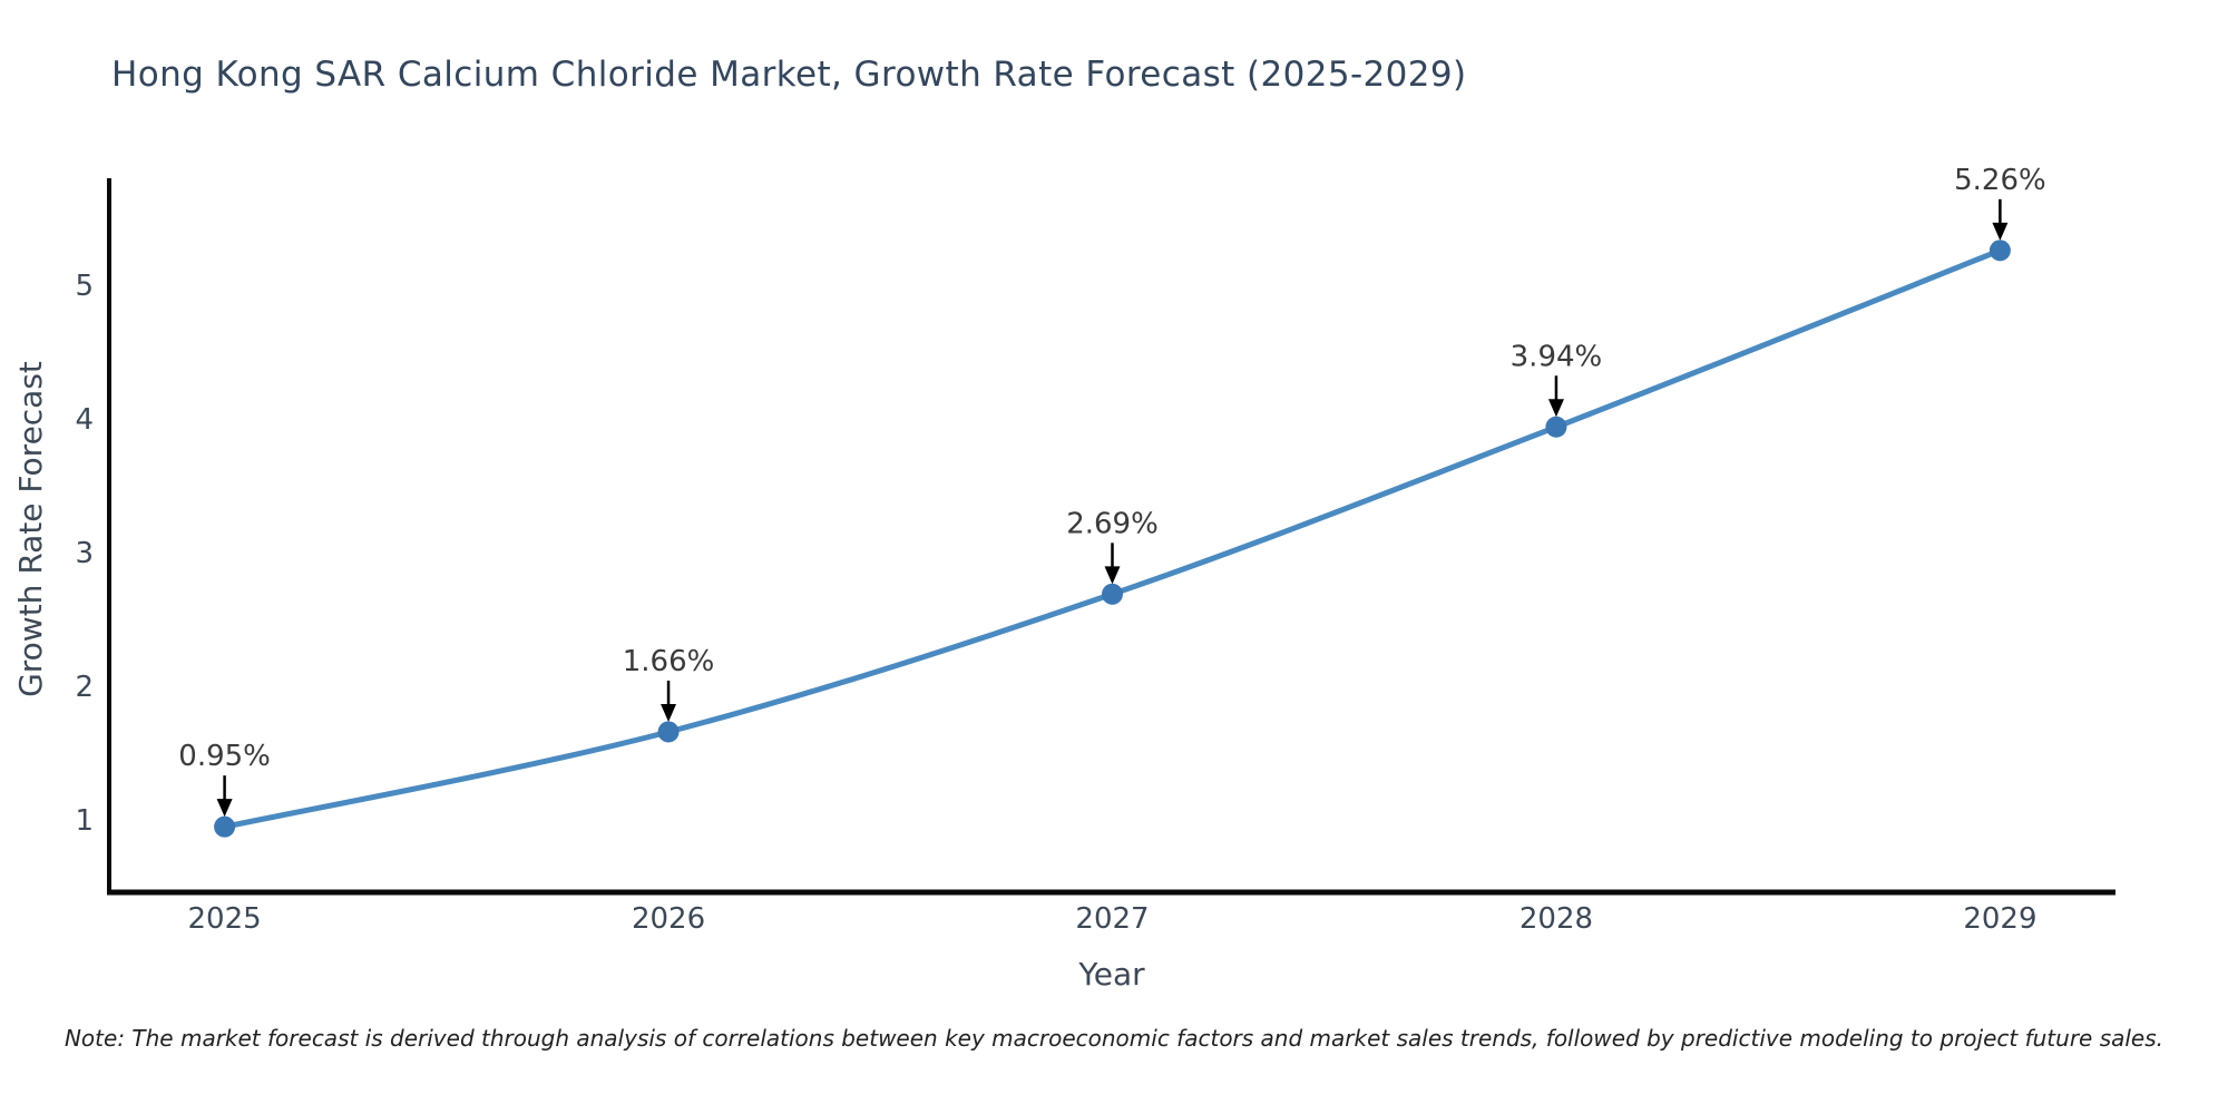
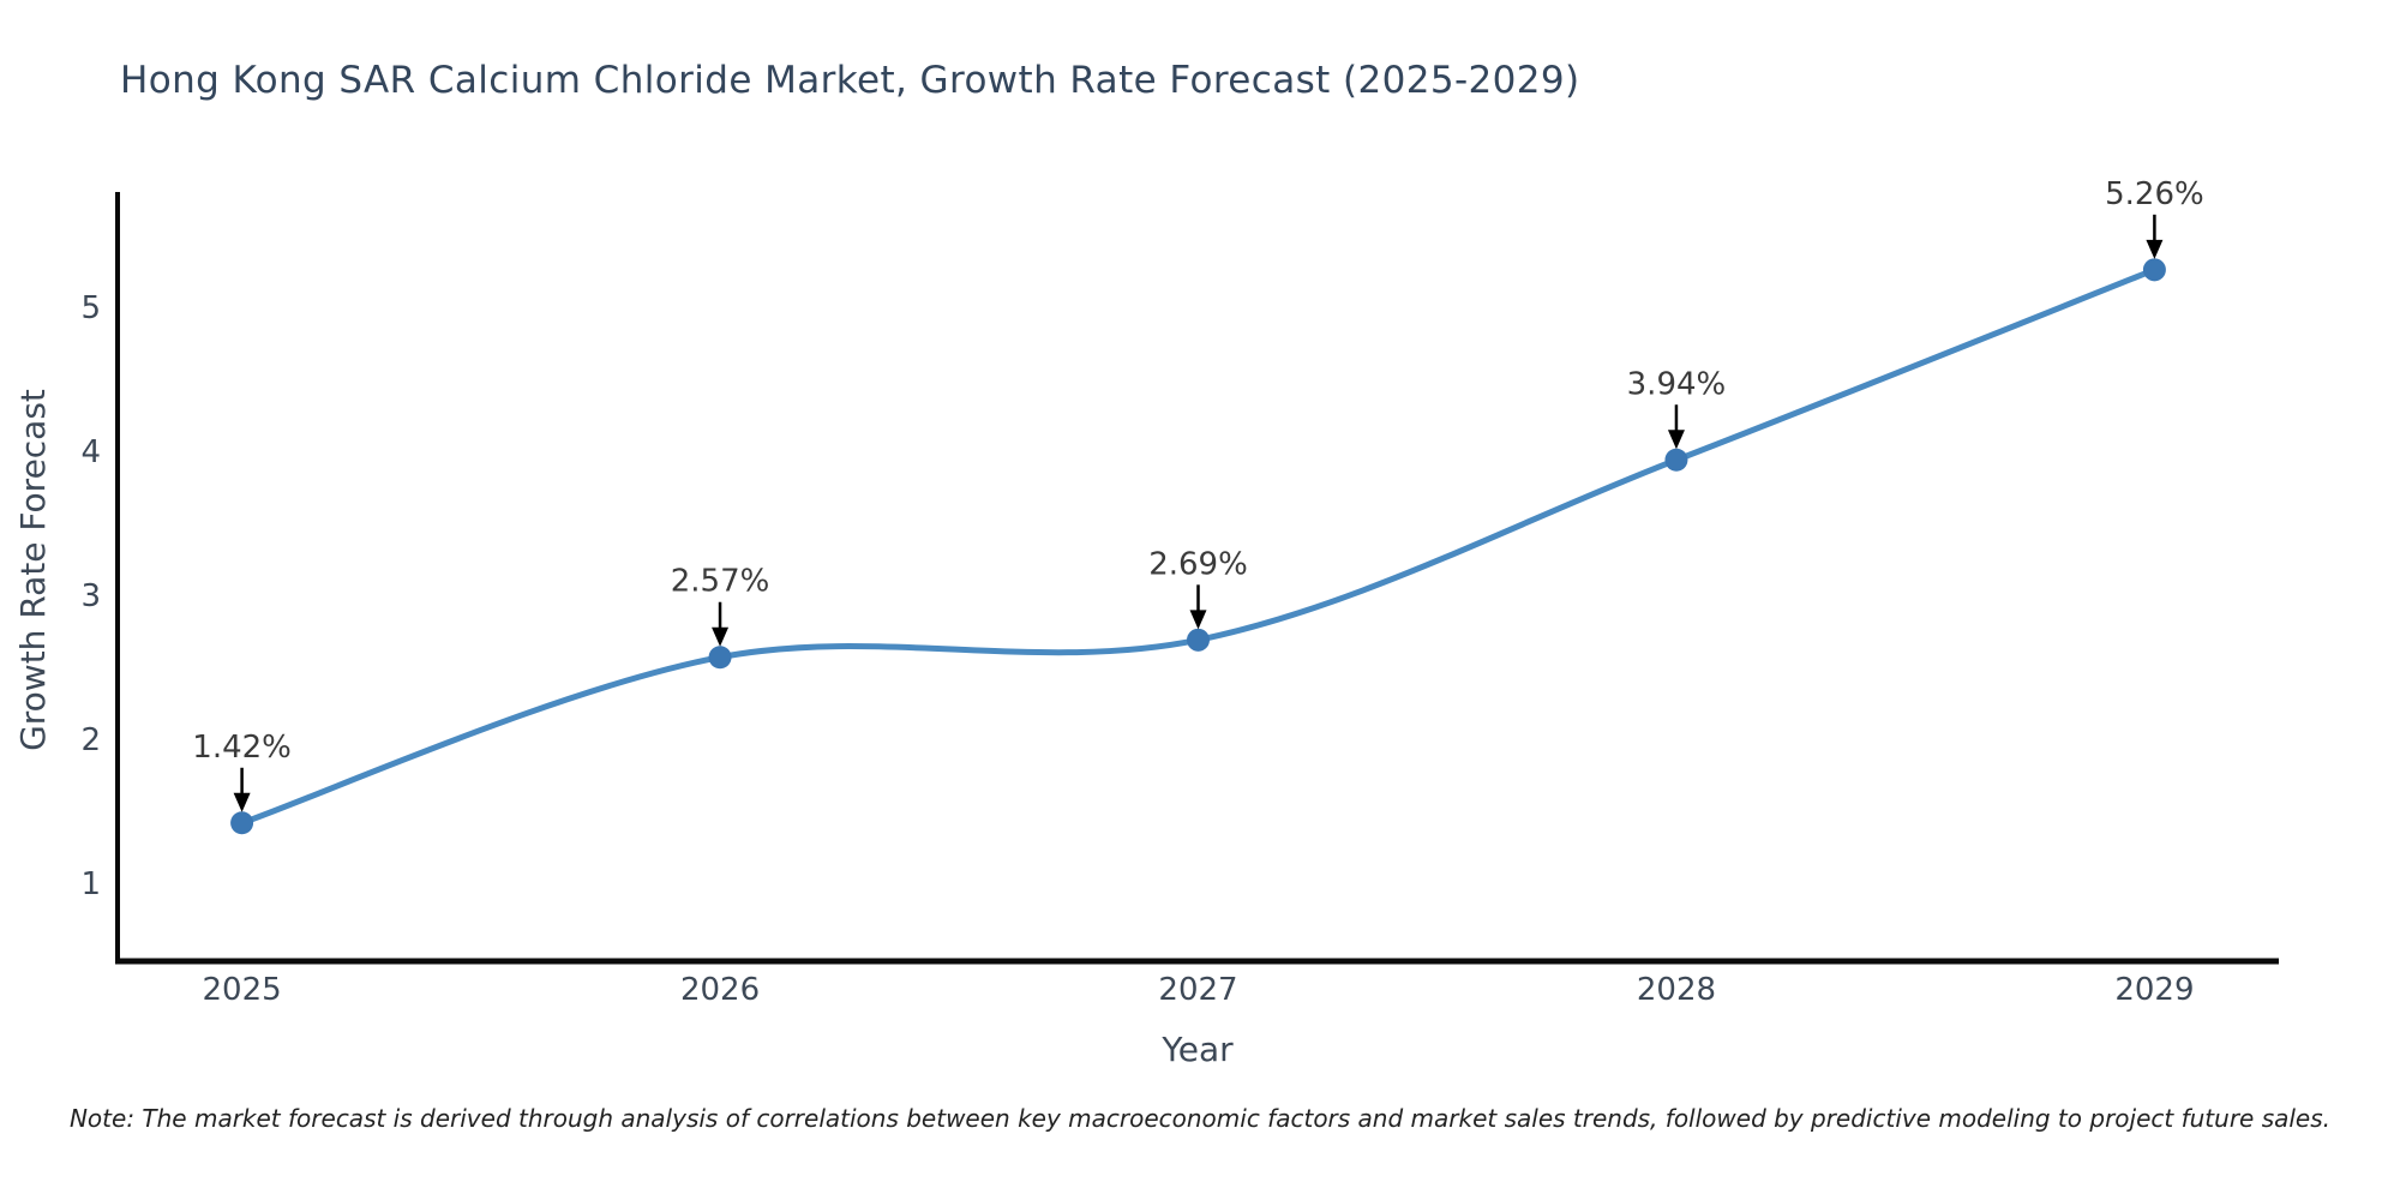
2025: 0.95% -> 1.42%
2026: 1.66% -> 2.57%
